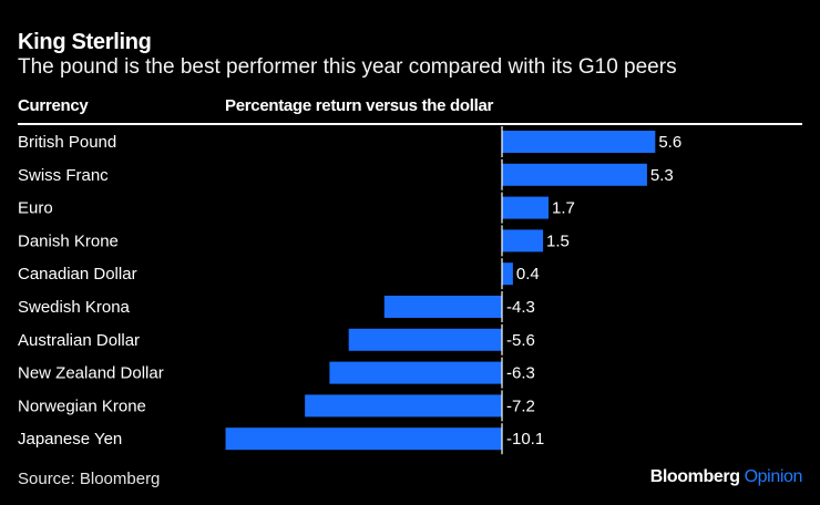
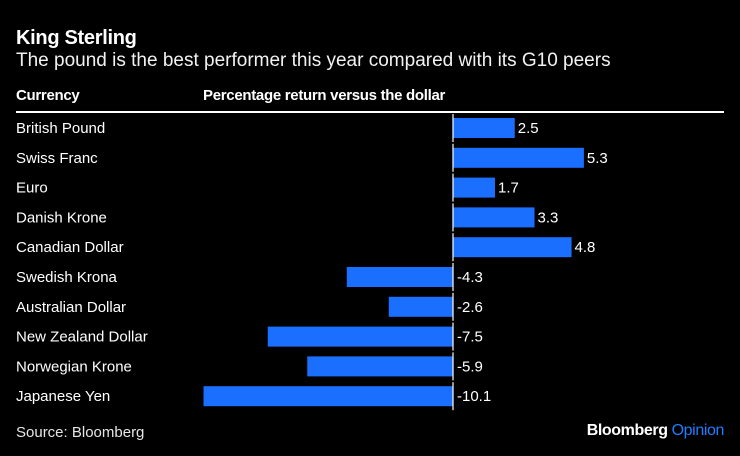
British Pound: 5.6 -> 2.5
Danish Krone: 1.5 -> 3.3
Canadian Dollar: 0.4 -> 4.8
Australian Dollar: -5.6 -> -2.6
New Zealand Dollar: -6.3 -> -7.5
Norwegian Krone: -7.2 -> -5.9
